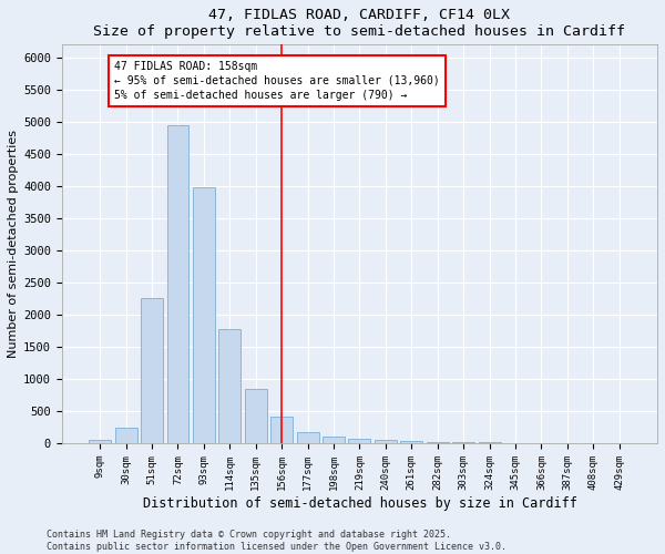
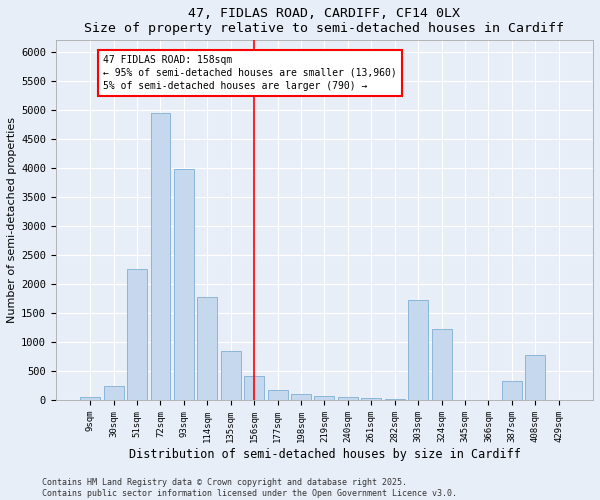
303sqm: 20 -> 1720
324sqm: 10 -> 1220
387sqm: 0 -> 320
408sqm: 0 -> 780
